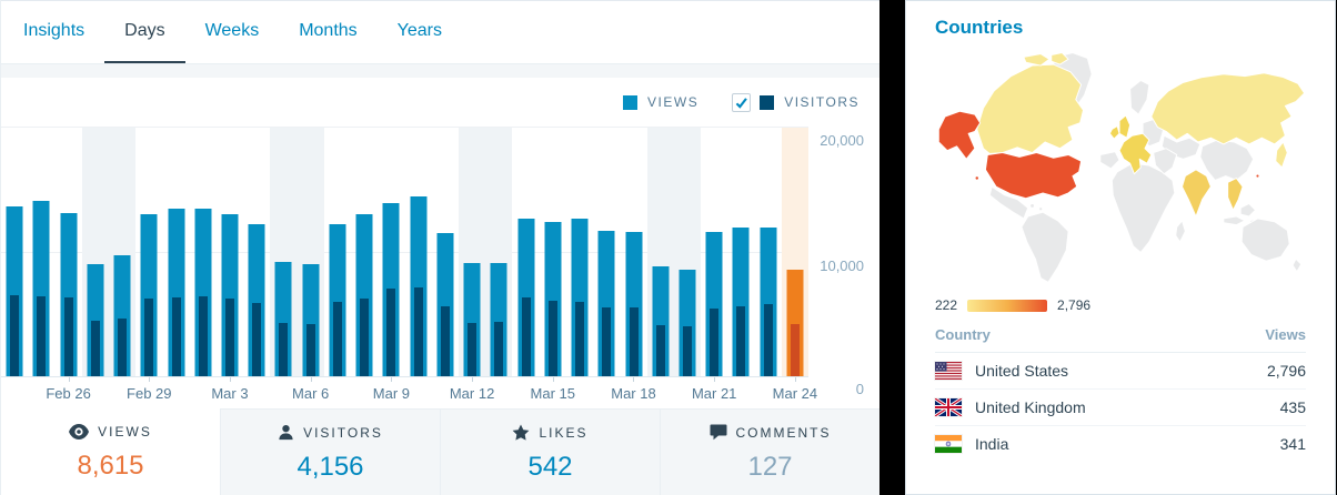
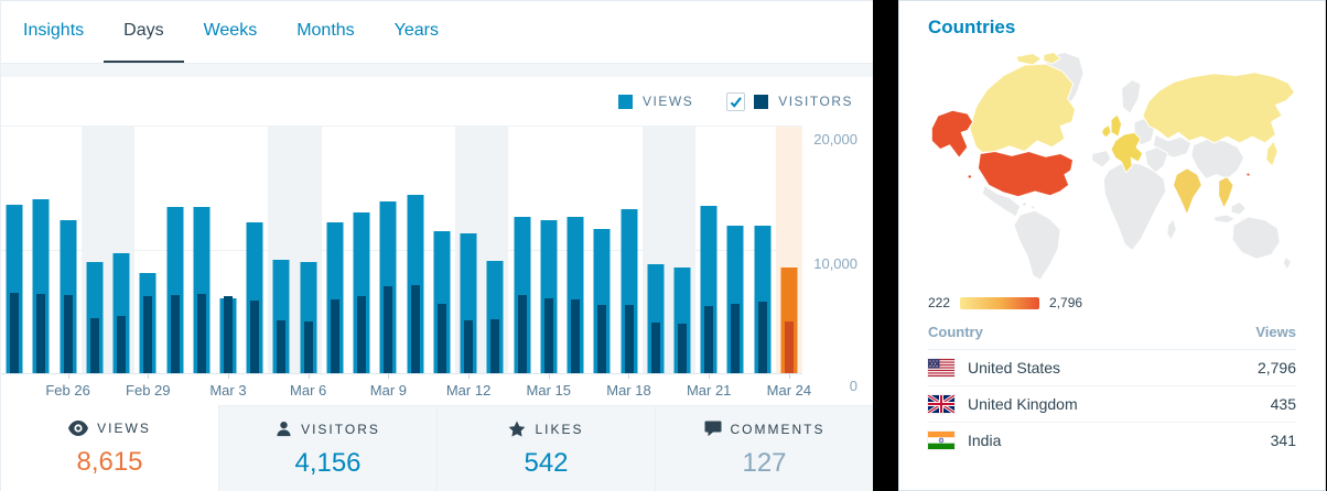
Views/Feb 26: 13100 -> 12400
Views/Feb 29: 13000 -> 8100
Views/Mar 3: 13000 -> 6100
Views/Mar 12: 9100 -> 11300
Views/Mar 18: 11600 -> 13300
Views/Mar 21: 11600 -> 13600
